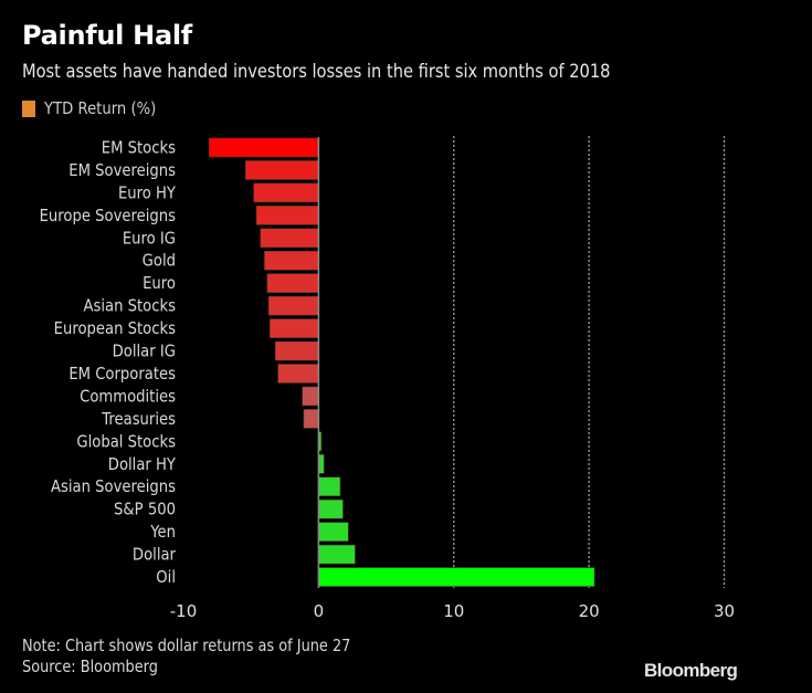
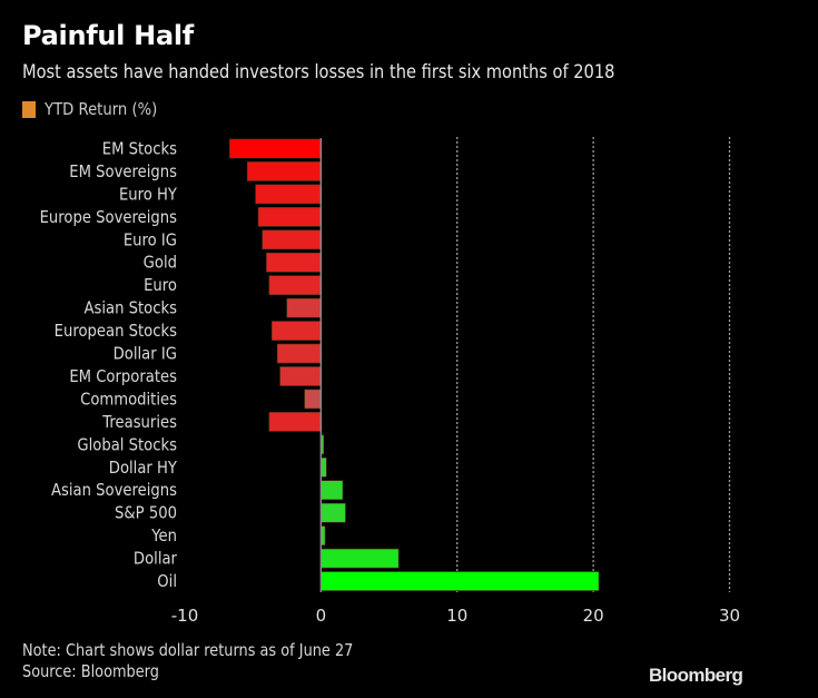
EM Stocks: -8.1 -> -6.7
Asian Stocks: -3.7 -> -2.5
Treasuries: -1.1 -> -3.8
Yen: 2.2 -> 0.3
Dollar: 2.7 -> 5.7
